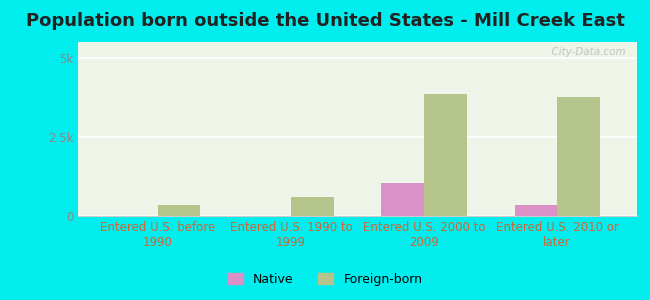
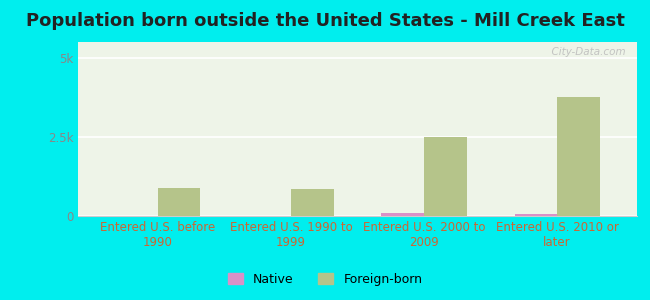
Foreign-born/Entered U.S. before 1990: 0.35k -> 0.90k
Foreign-born/Entered U.S. 1990 to 1999: 0.60k -> 0.85k
Native/Entered U.S. 2000 to 2009: 1.05k -> 0.11k
Foreign-born/Entered U.S. 2000 to 2009: 3.85k -> 2.50k
Native/Entered U.S. 2010 or later: 0.35k -> 0.08k
